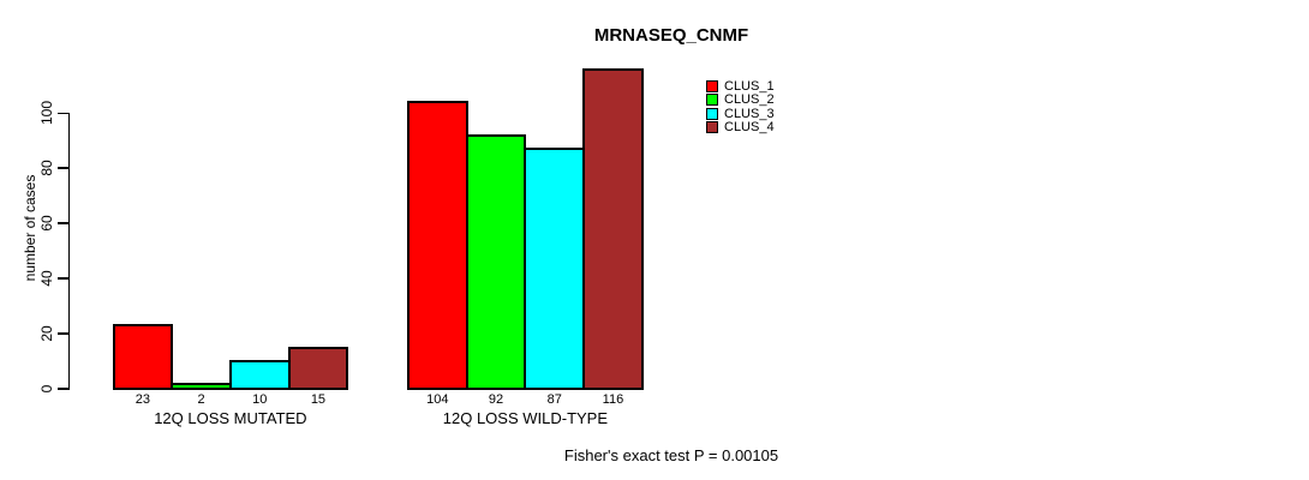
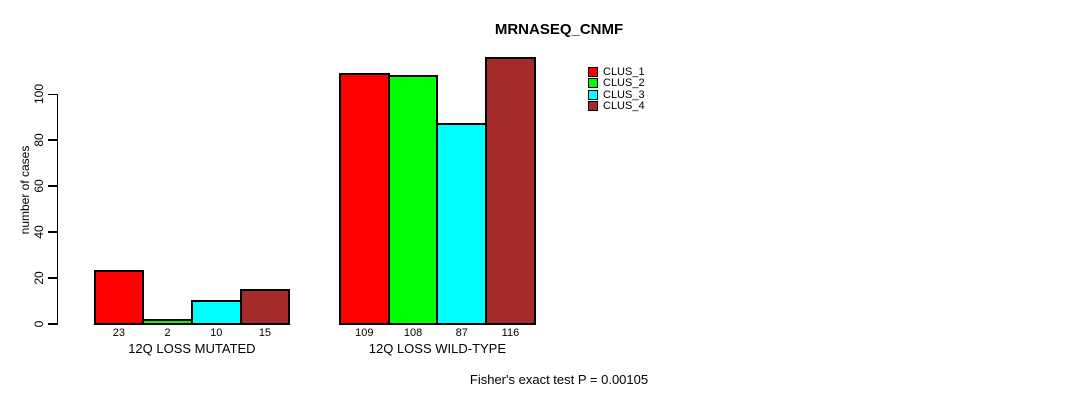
CLUS_1/12Q LOSS WILD-TYPE: 104 -> 109
CLUS_2/12Q LOSS WILD-TYPE: 92 -> 108
